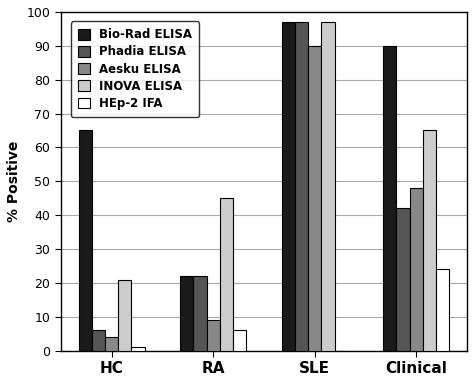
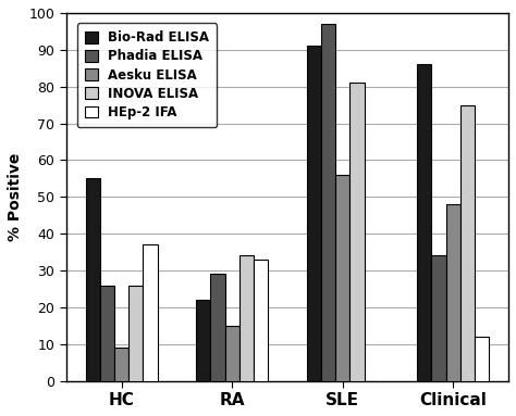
Bio-Rad ELISA/HC: 65 -> 55
Phadia ELISA/HC: 6 -> 26
Aesku ELISA/HC: 4 -> 9
INOVA ELISA/HC: 21 -> 26
HEp-2 IFA/HC: 1 -> 37
Phadia ELISA/RA: 22 -> 29
Aesku ELISA/RA: 9 -> 15
INOVA ELISA/RA: 45 -> 34
HEp-2 IFA/RA: 6 -> 33
Bio-Rad ELISA/SLE: 97 -> 91
Aesku ELISA/SLE: 90 -> 56
INOVA ELISA/SLE: 97 -> 81
Bio-Rad ELISA/Clinical: 90 -> 86
Phadia ELISA/Clinical: 42 -> 34
INOVA ELISA/Clinical: 65 -> 75
HEp-2 IFA/Clinical: 24 -> 12
